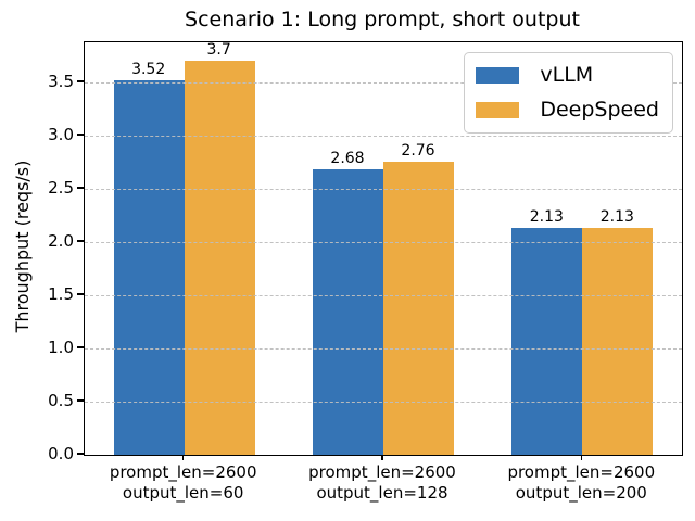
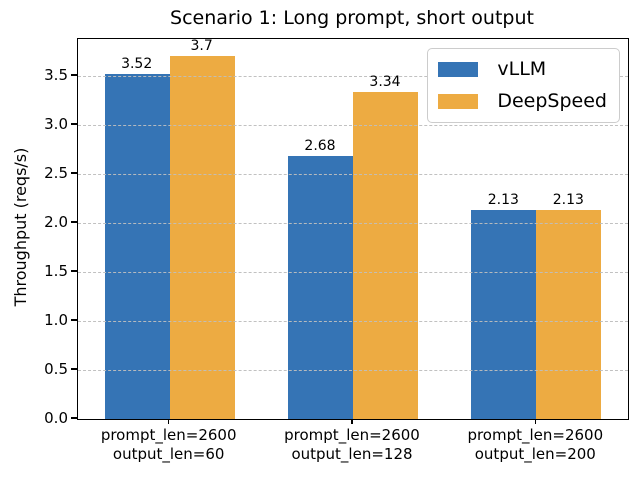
DeepSpeed/prompt_len=2600 output_len=128: 2.76 -> 3.34
